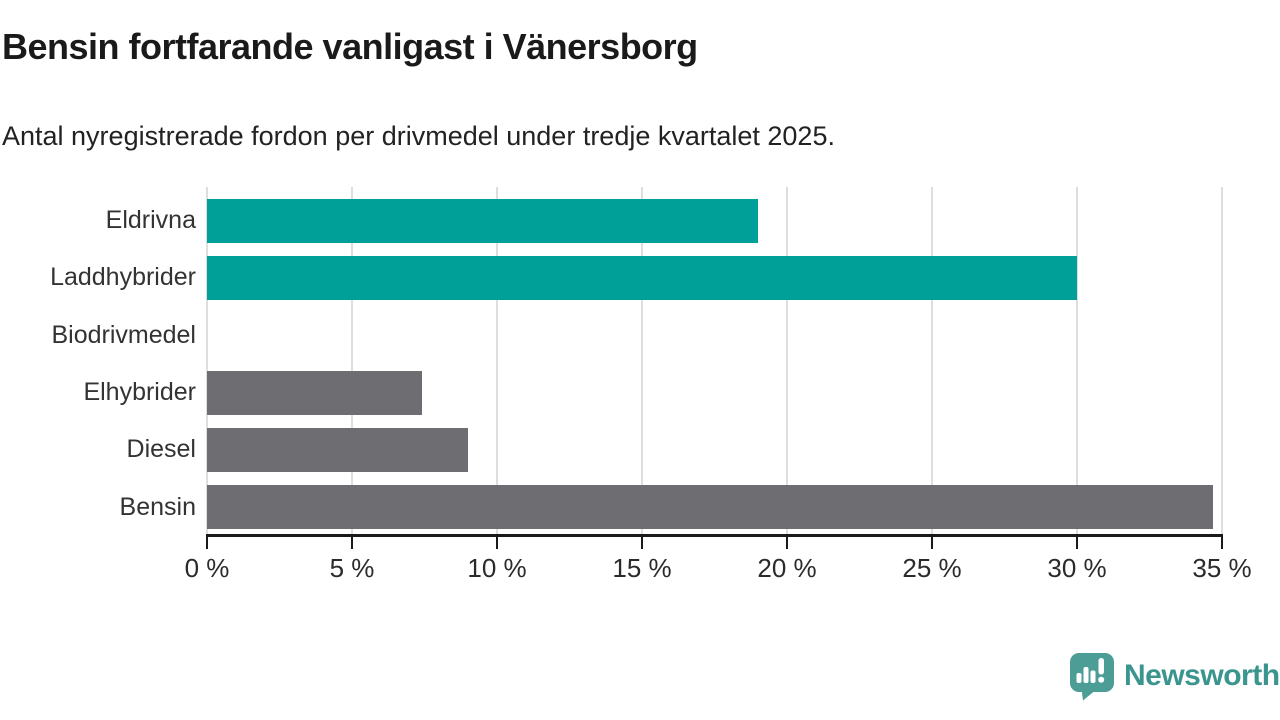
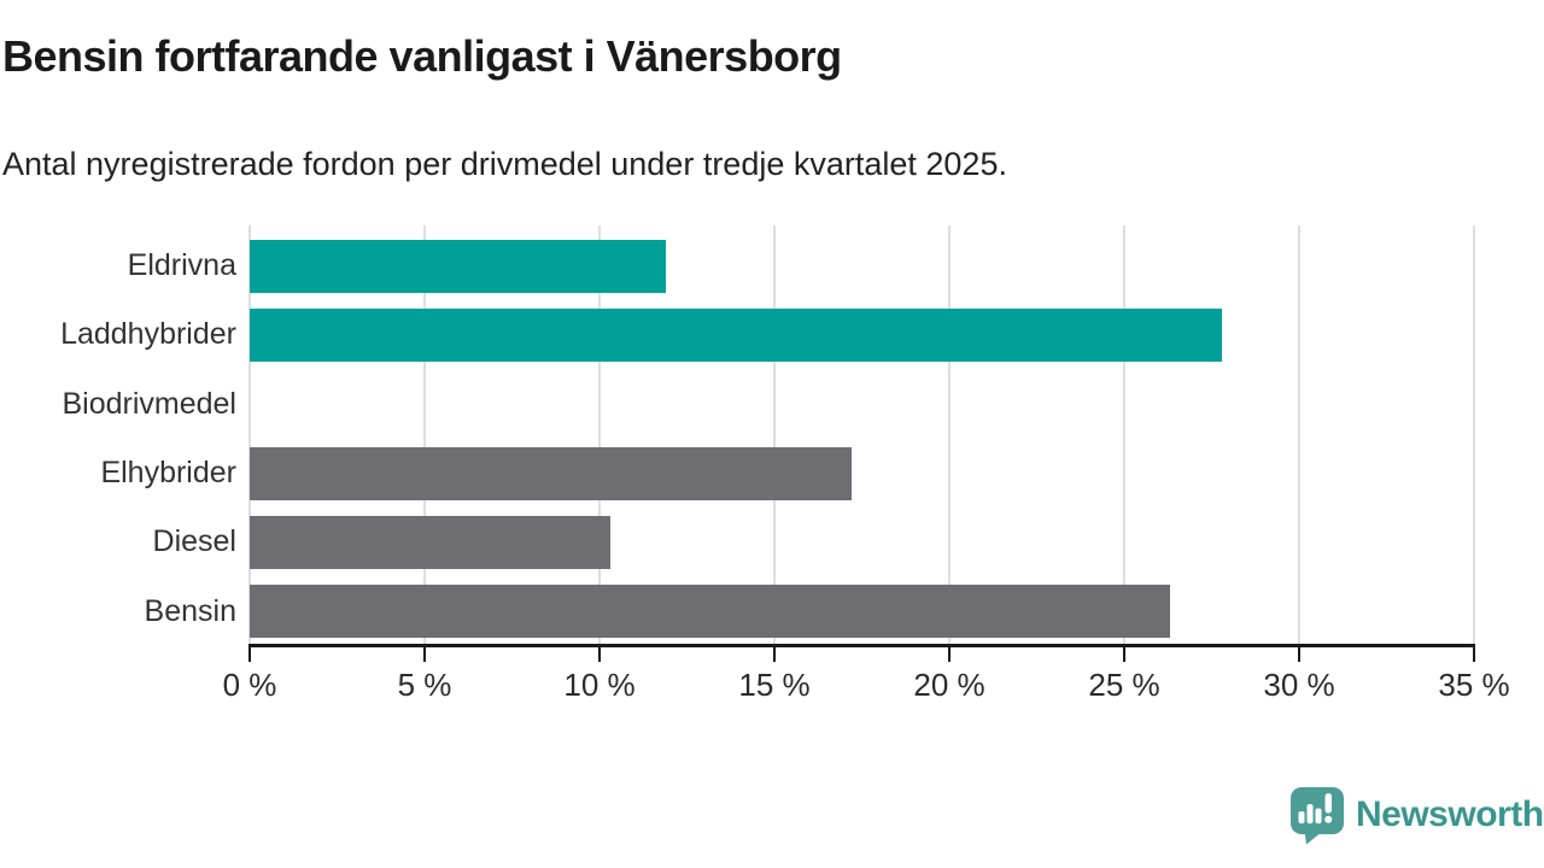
Eldrivna: 19.0% -> 11.9%
Laddhybrider: 30.0% -> 27.8%
Elhybrider: 7.4% -> 17.2%
Diesel: 9.0% -> 10.3%
Bensin: 34.7% -> 26.3%
